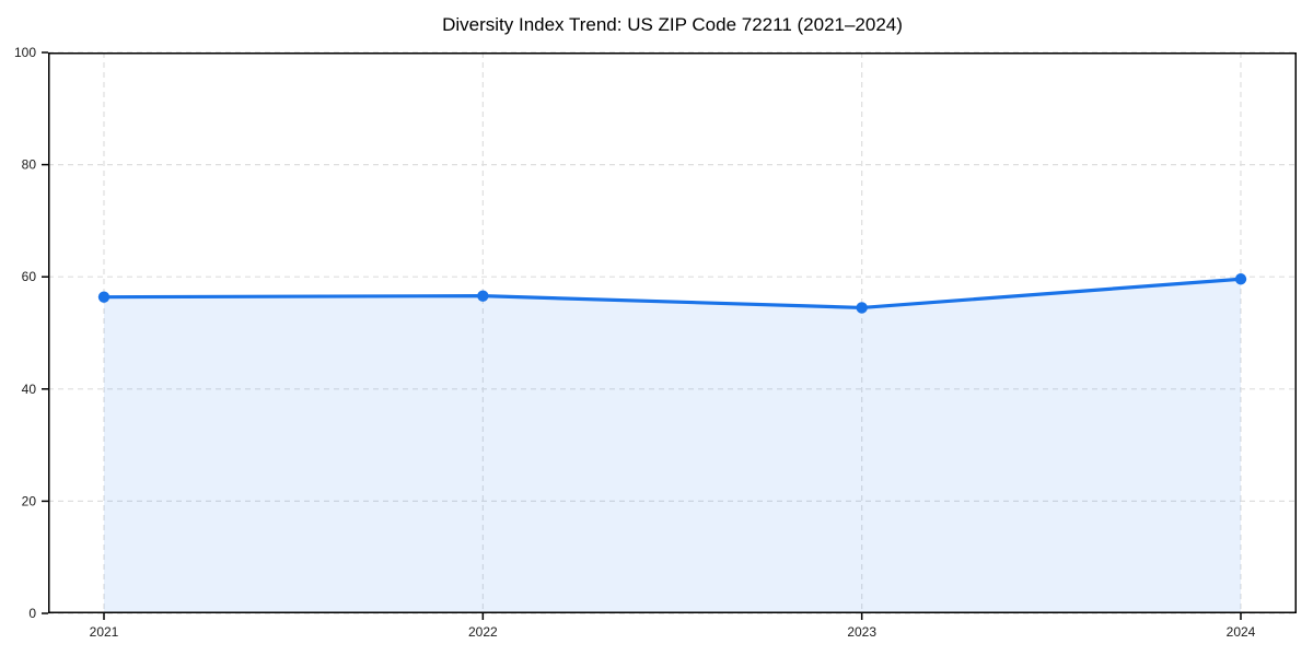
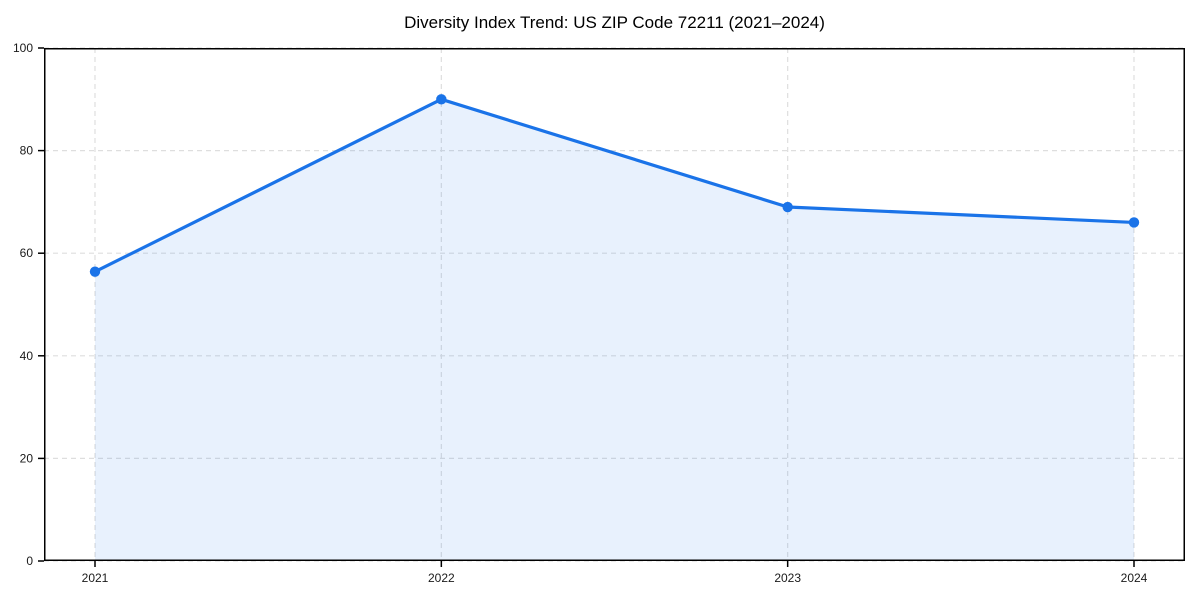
2022: 57 -> 90
2023: 54 -> 69
2024: 60 -> 66
